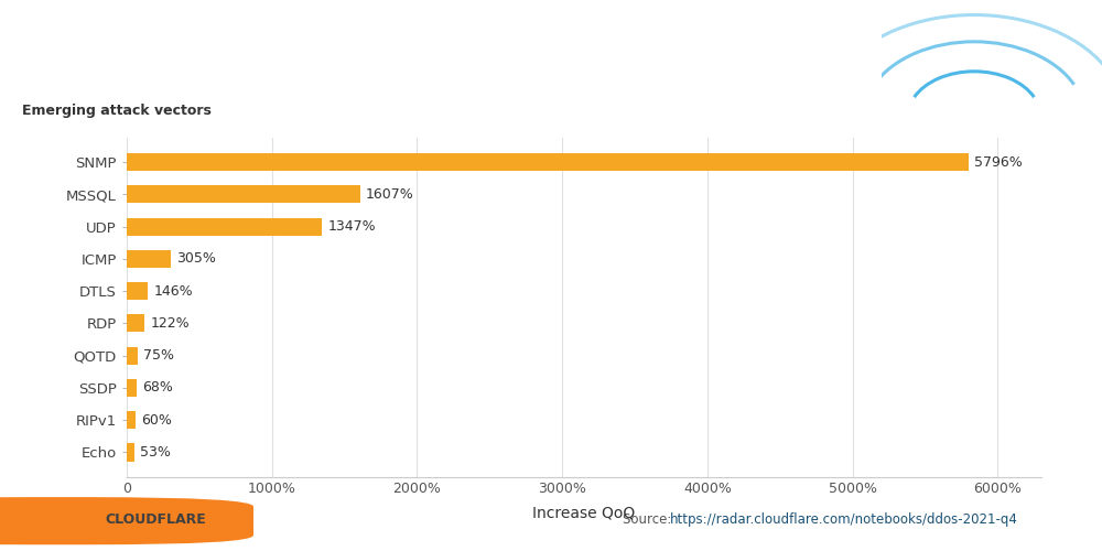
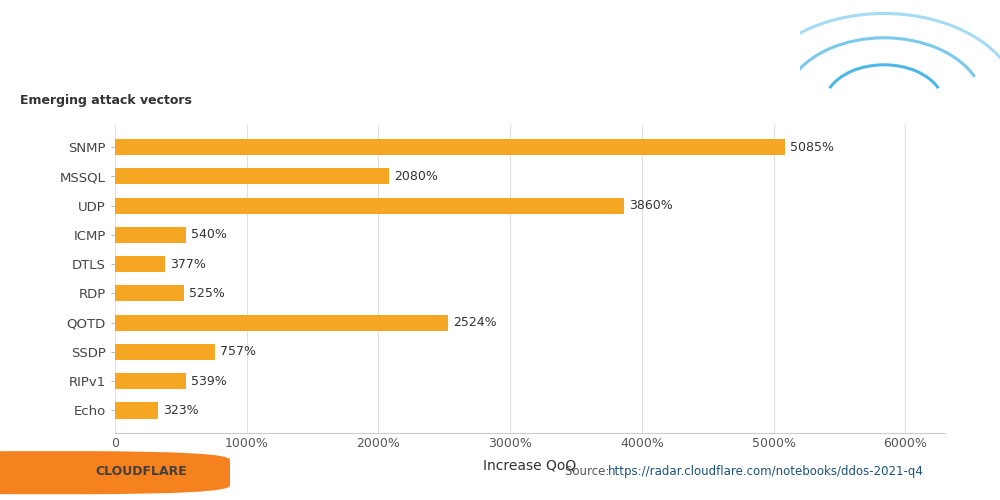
SNMP: 5796% -> 5085%
MSSQL: 1607% -> 2080%
UDP: 1347% -> 3860%
ICMP: 305% -> 540%
DTLS: 146% -> 377%
RDP: 122% -> 525%
QOTD: 75% -> 2524%
SSDP: 68% -> 757%
RIPv1: 60% -> 539%
Echo: 53% -> 323%
